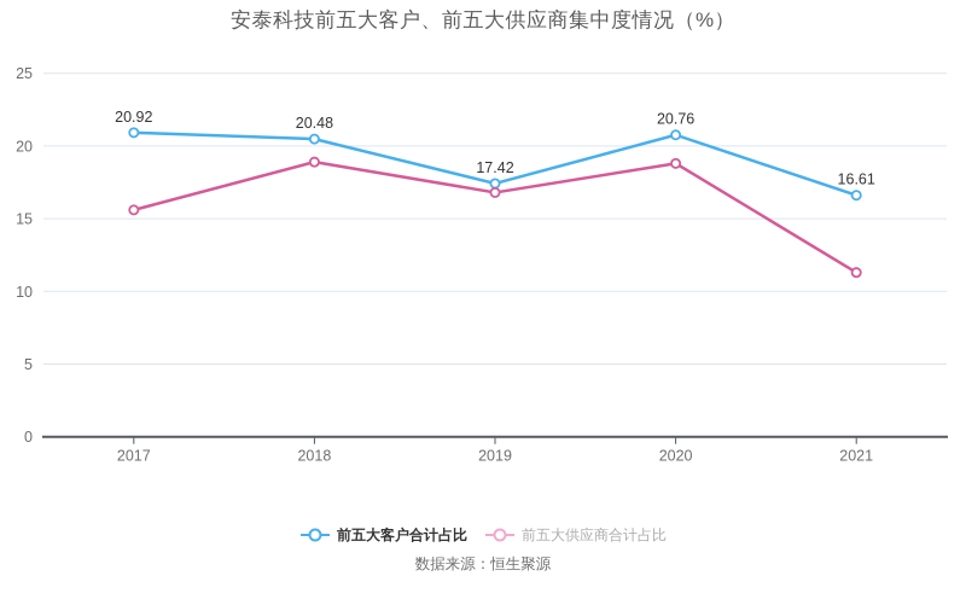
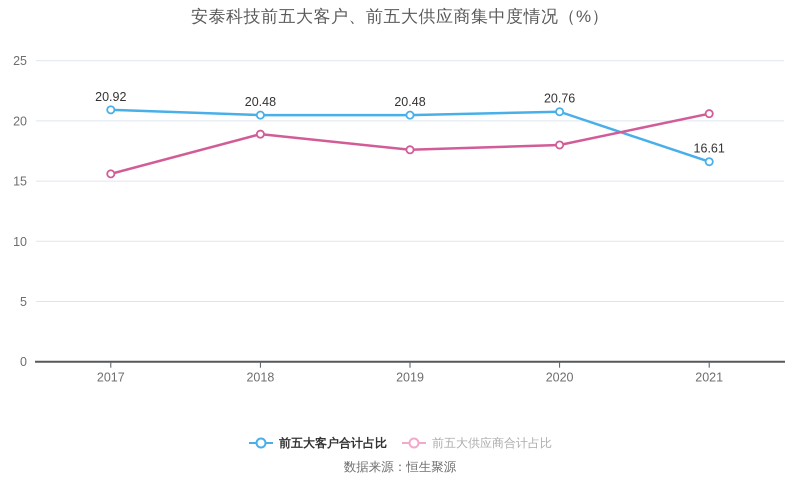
前五大客户合计占比/2019: 17.42 -> 20.48
前五大供应商合计占比/2019: 16.8 -> 17.6
前五大供应商合计占比/2020: 18.8 -> 18.0
前五大供应商合计占比/2021: 11.3 -> 20.6
